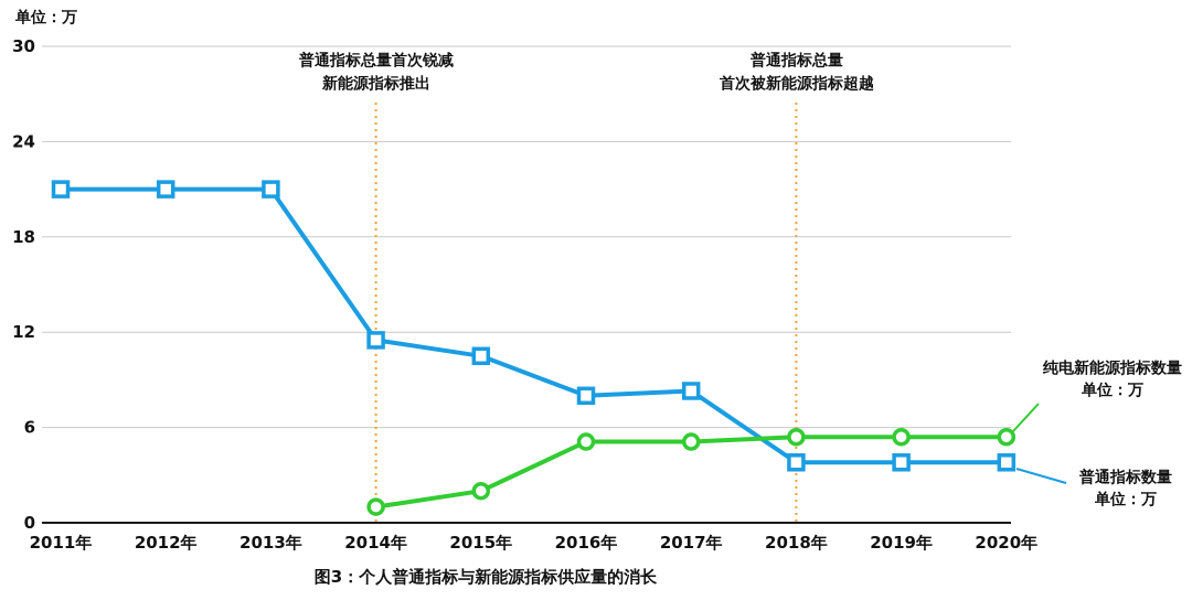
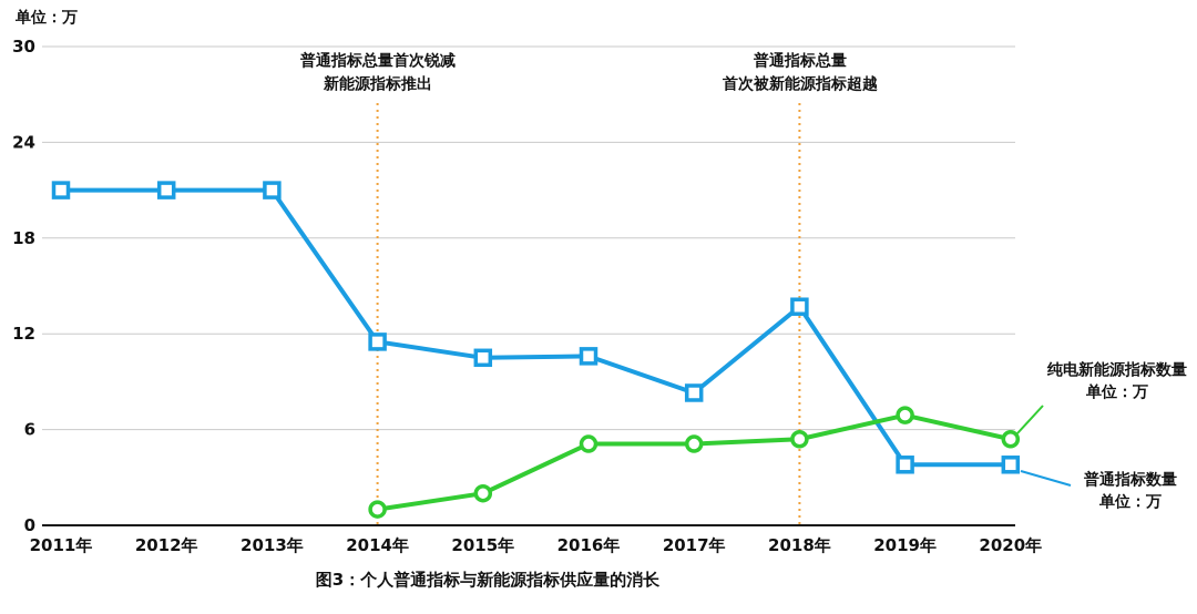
普通指标数量/2016年: 8.0 -> 10.6
普通指标数量/2018年: 3.8 -> 13.7
纯电新能源指标数量/2019年: 5.4 -> 6.9
